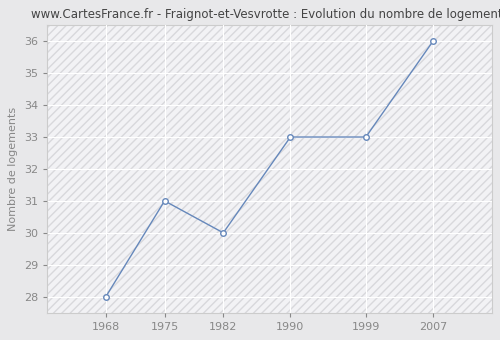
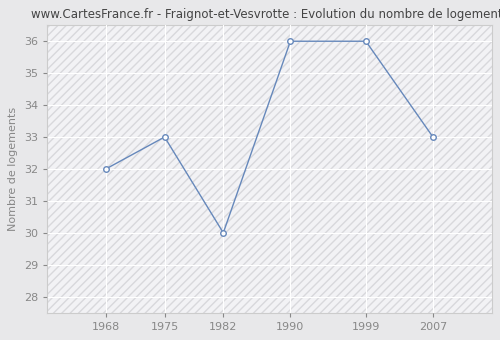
1968: 28 -> 32
1975: 31 -> 33
1990: 33 -> 36
1999: 33 -> 36
2007: 36 -> 33
